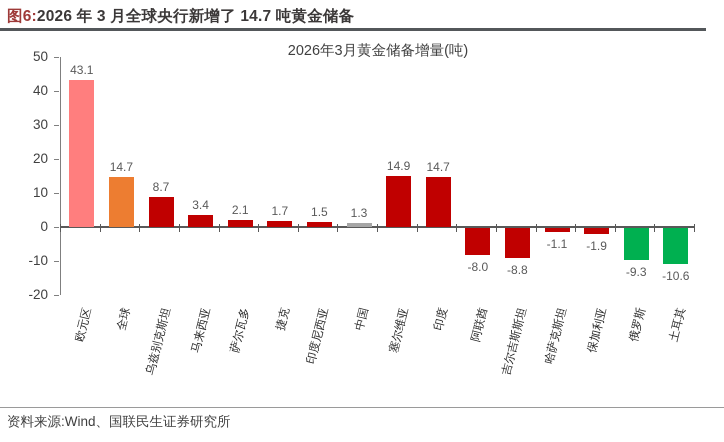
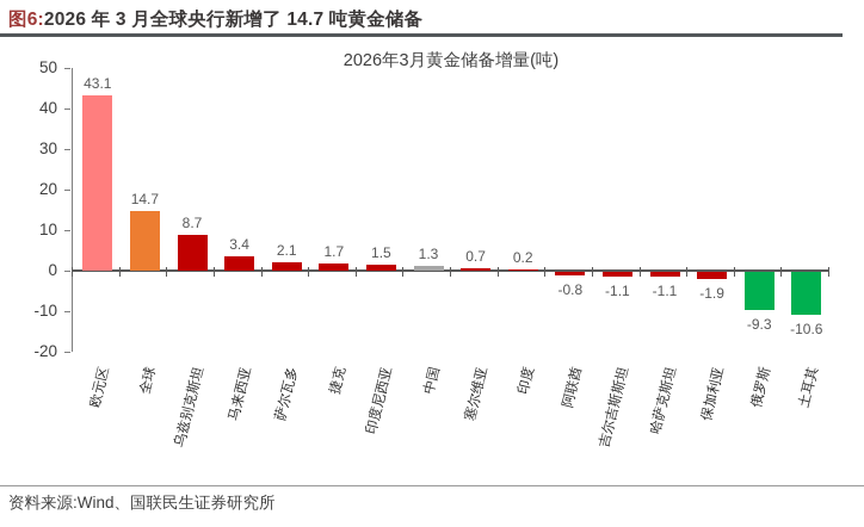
塞尔维亚: 14.9 -> 0.7
印度: 14.7 -> 0.2
阿联酋: -8.0 -> -0.8
吉尔吉斯斯坦: -8.8 -> -1.1
